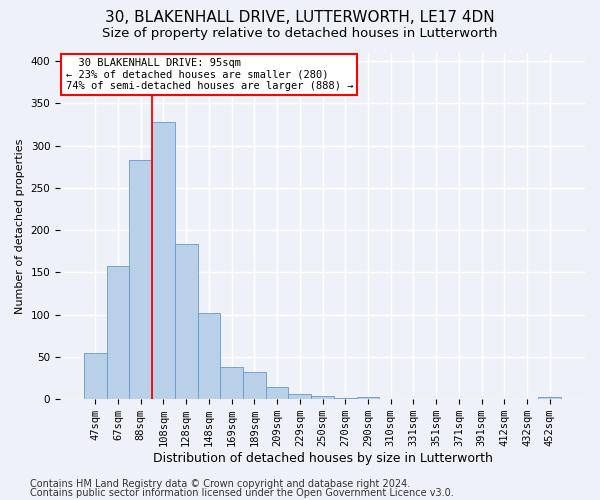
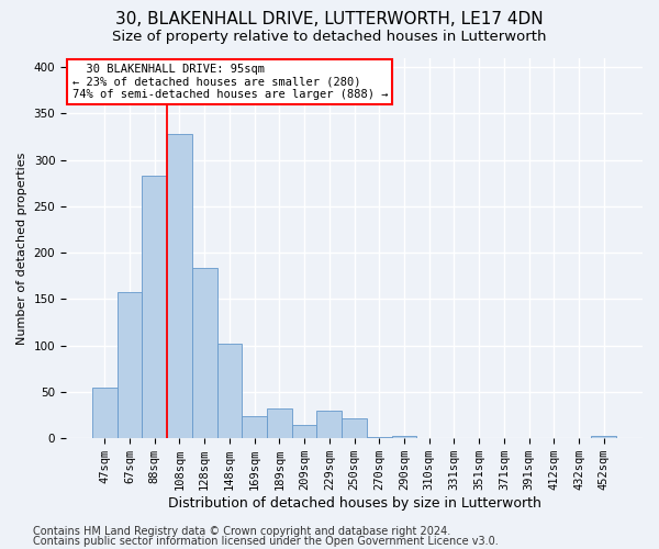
169sqm: 38 -> 24
229sqm: 6 -> 30
250sqm: 4 -> 22
